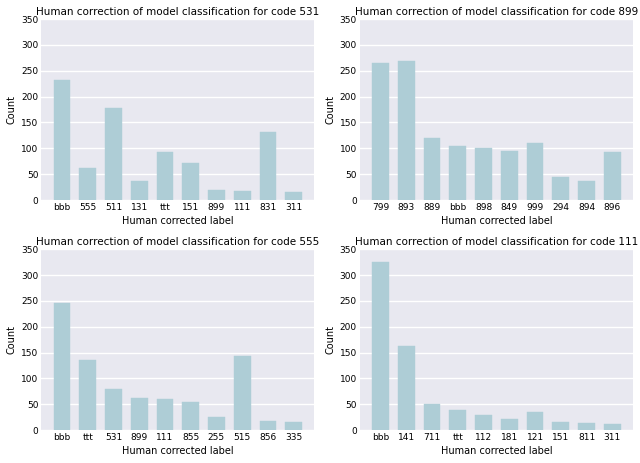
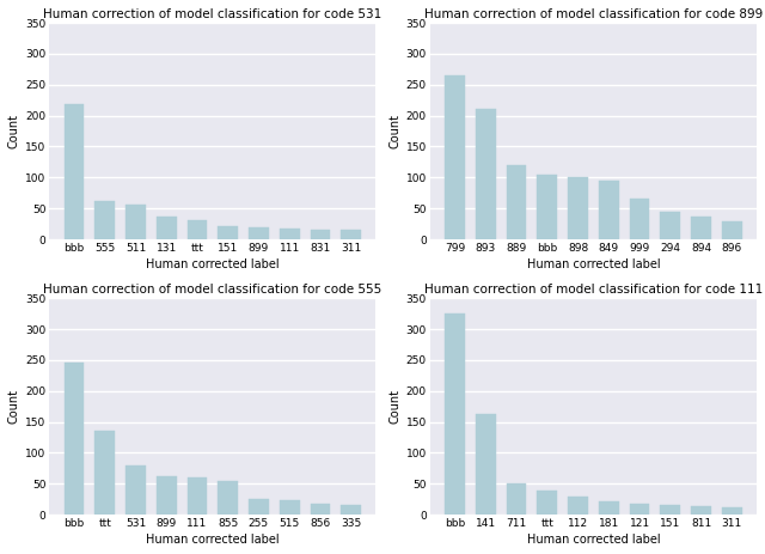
Human correction of model classification for code 531/bbb: 232 -> 218
Human correction of model classification for code 531/511: 178 -> 56
Human correction of model classification for code 531/ttt: 92 -> 30
Human correction of model classification for code 531/151: 72 -> 21
Human correction of model classification for code 531/831: 132 -> 16
Human correction of model classification for code 899/893: 268 -> 210
Human correction of model classification for code 899/999: 110 -> 65
Human correction of model classification for code 899/896: 92 -> 29
Human correction of model classification for code 555/515: 144 -> 24
Human correction of model classification for code 111/121: 36 -> 18
